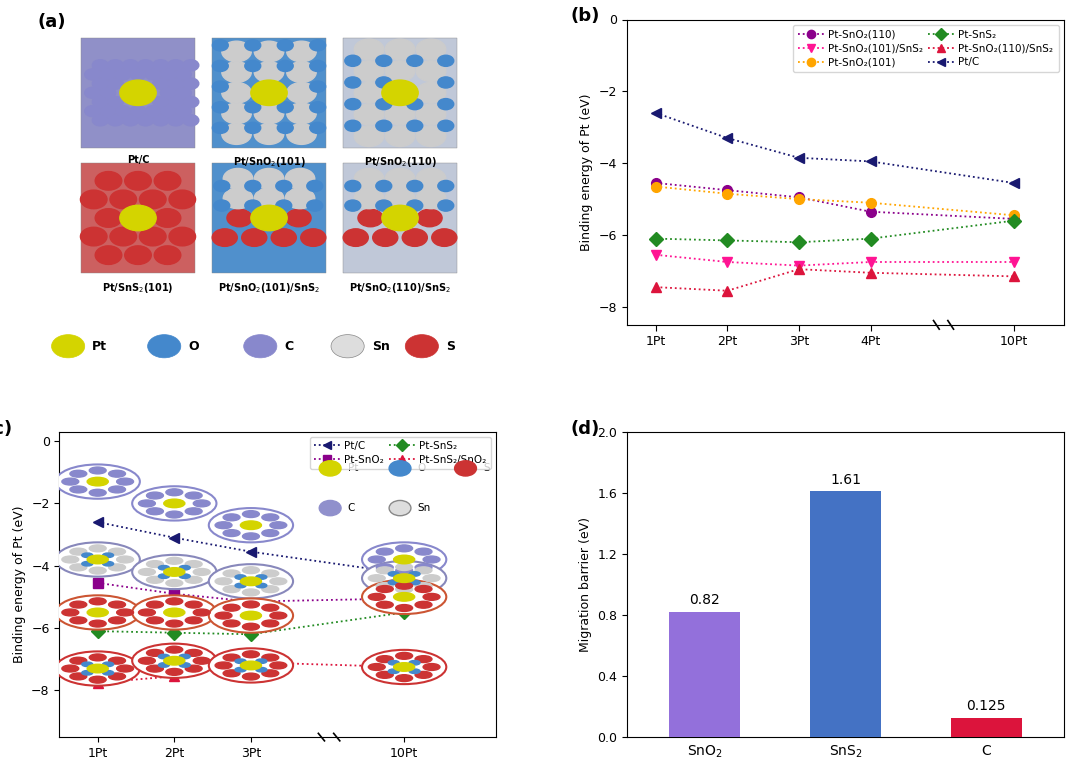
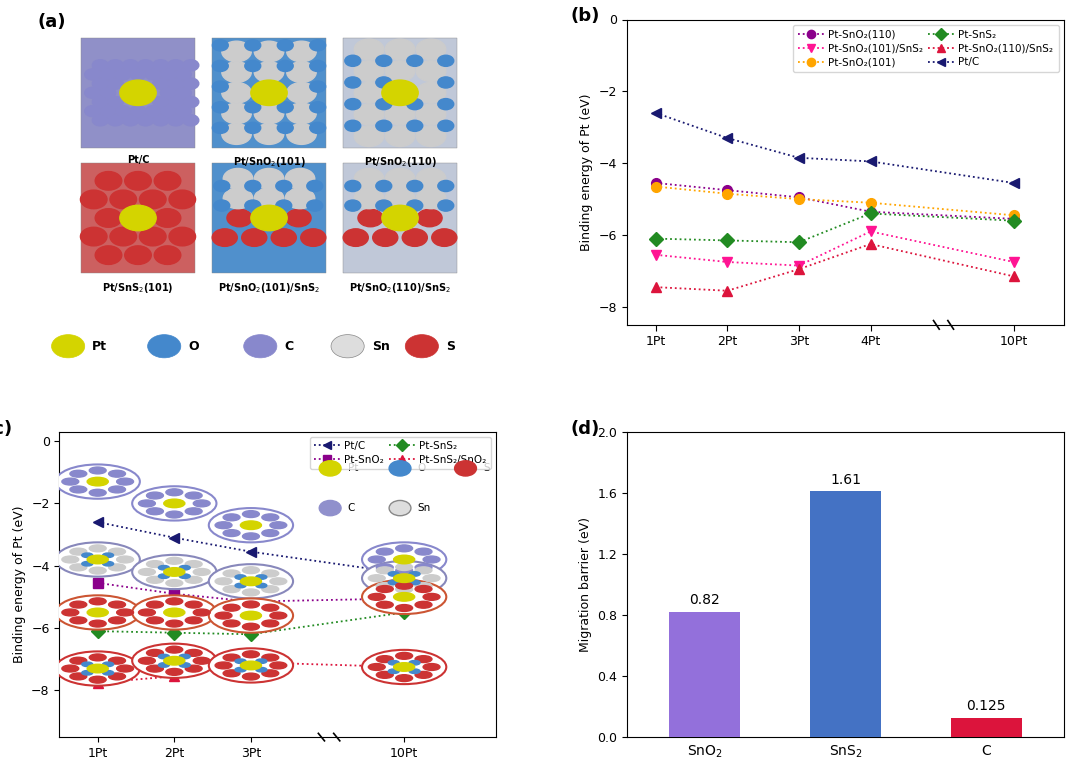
Pt-SnO₂(101)/SnS₂/4Pt: -6.75 -> -5.90
Pt-SnS₂/4Pt: -6.10 -> -5.40
Pt-SnO₂(110)/SnS₂/4Pt: -7.05 -> -6.25
